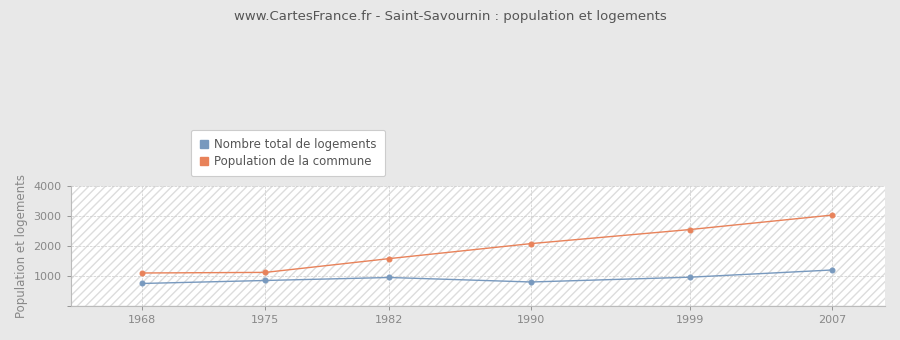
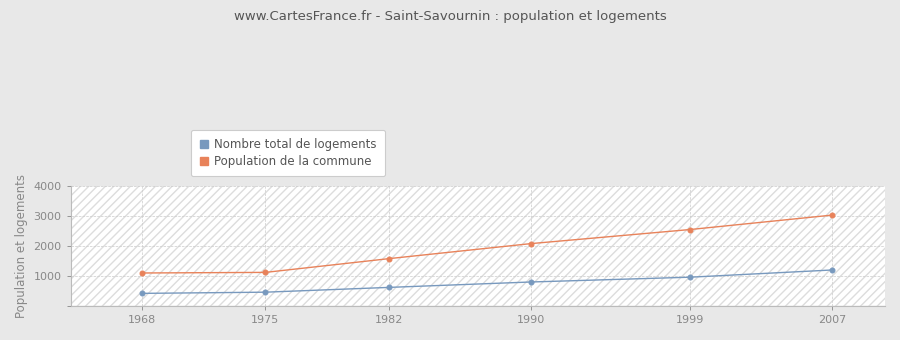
Nombre total de logements/1968: 750 -> 420
Nombre total de logements/1975: 850 -> 460
Nombre total de logements/1982: 950 -> 620
